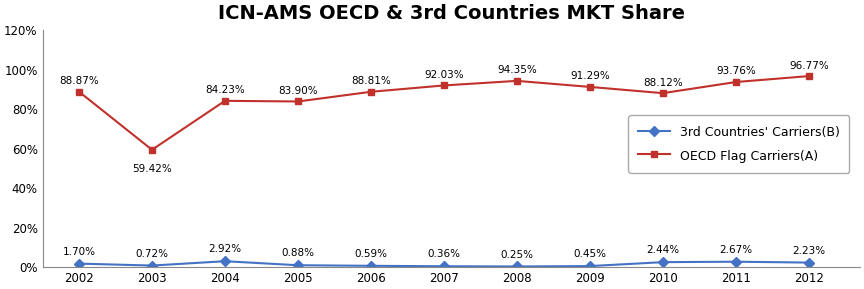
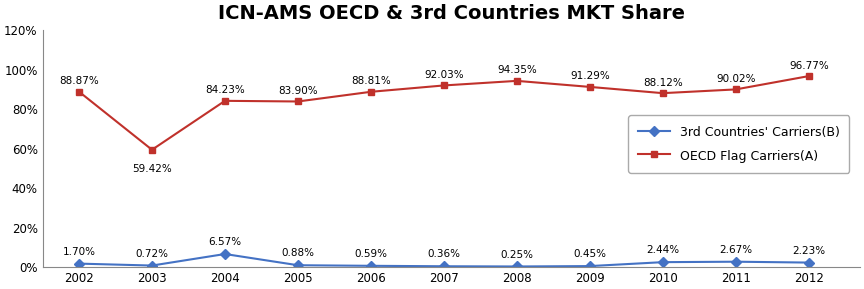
3rd Countries' Carriers(B)/2004: 2.92% -> 6.57%
OECD Flag Carriers(A)/2011: 93.76% -> 90.02%
